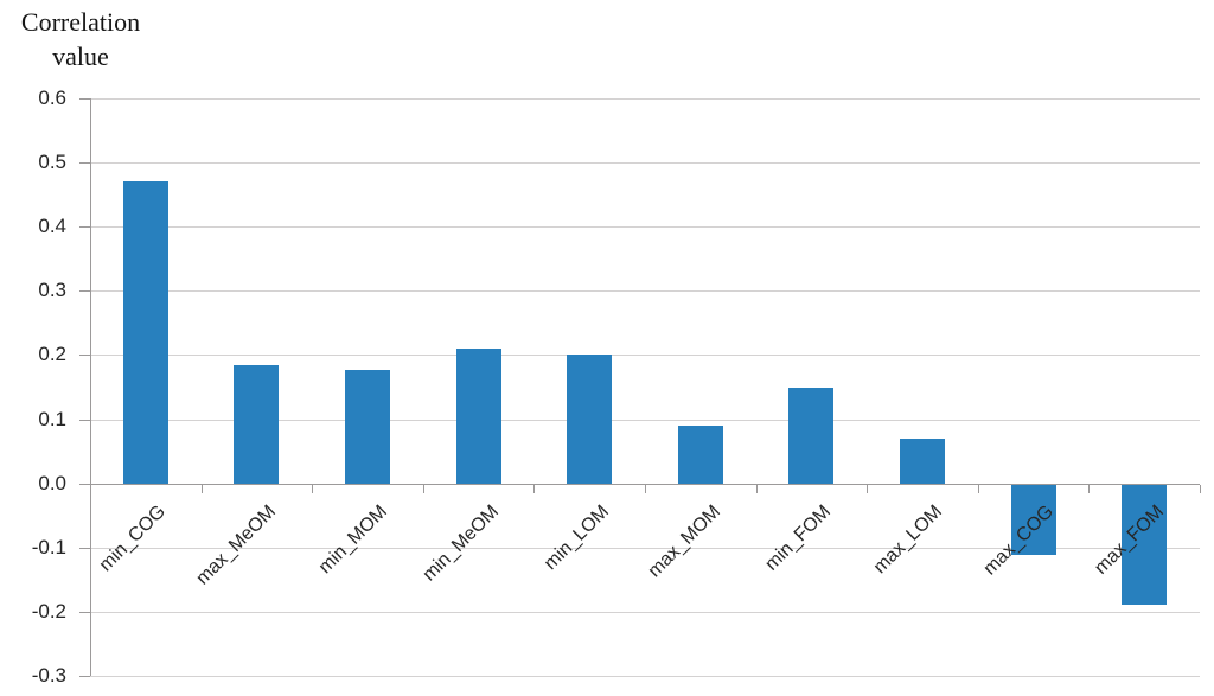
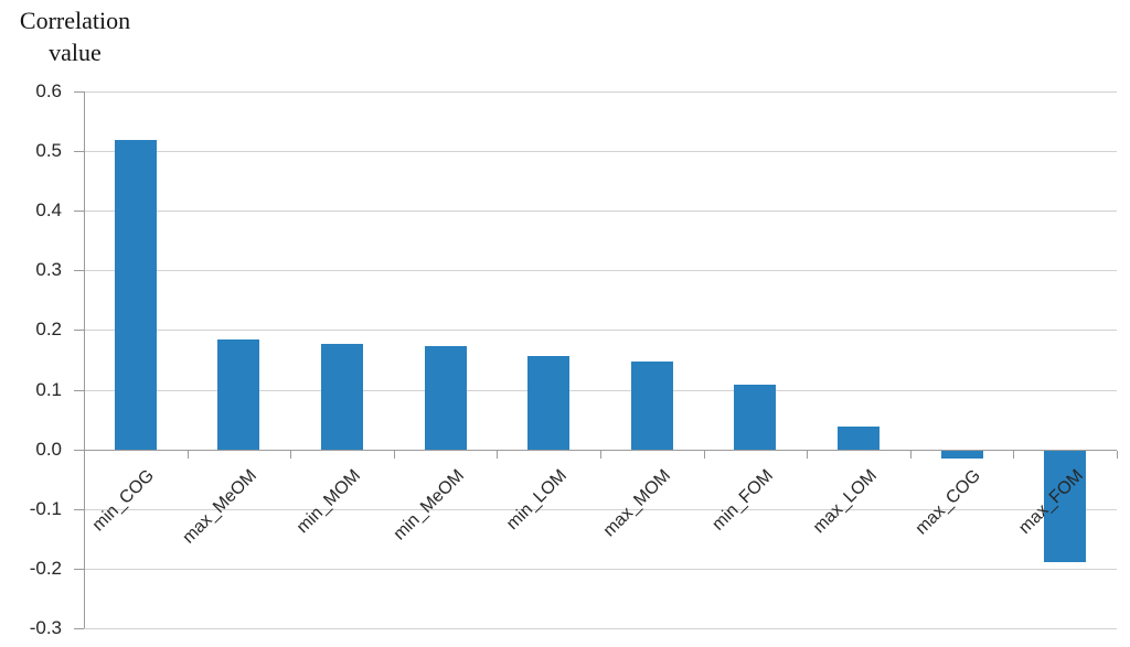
min_COG: 0.47 -> 0.52
min_MeOM: 0.21 -> 0.17
min_LOM: 0.20 -> 0.16
max_MOM: 0.09 -> 0.15
min_FOM: 0.15 -> 0.11
max_LOM: 0.07 -> 0.04
max_COG: -0.11 -> -0.01
